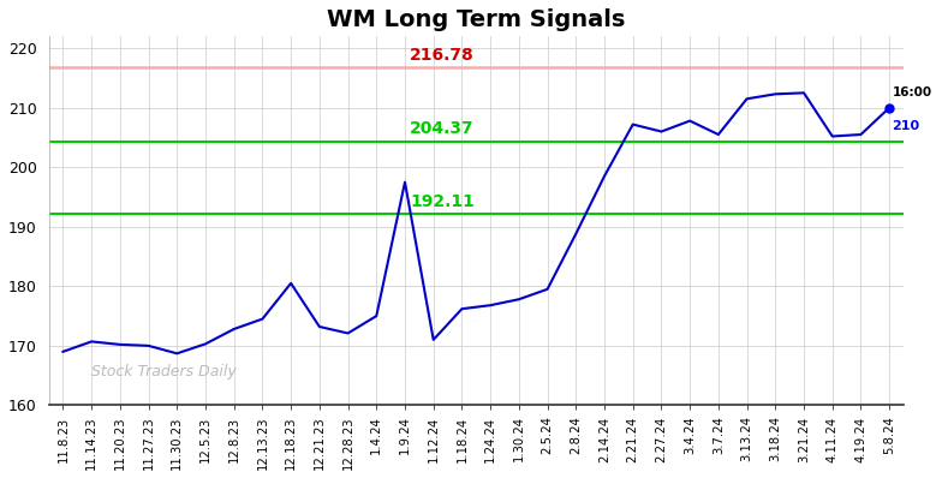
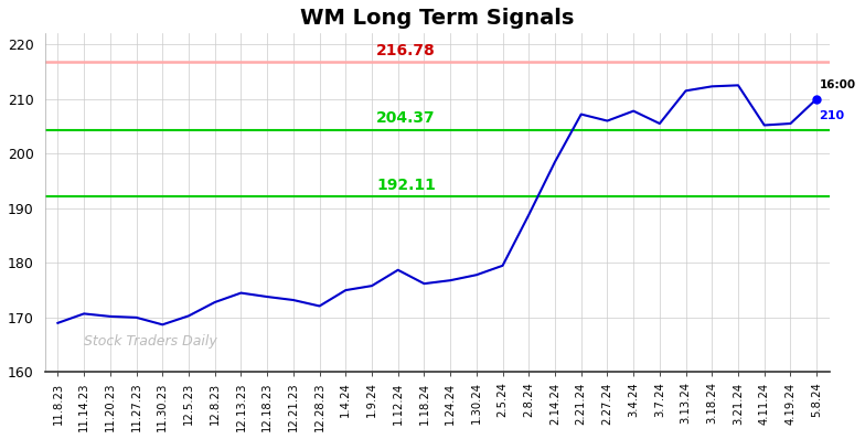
12.18.23: 180.5 -> 173.8
1.9.24: 197.5 -> 175.8
1.12.24: 171.0 -> 178.7
